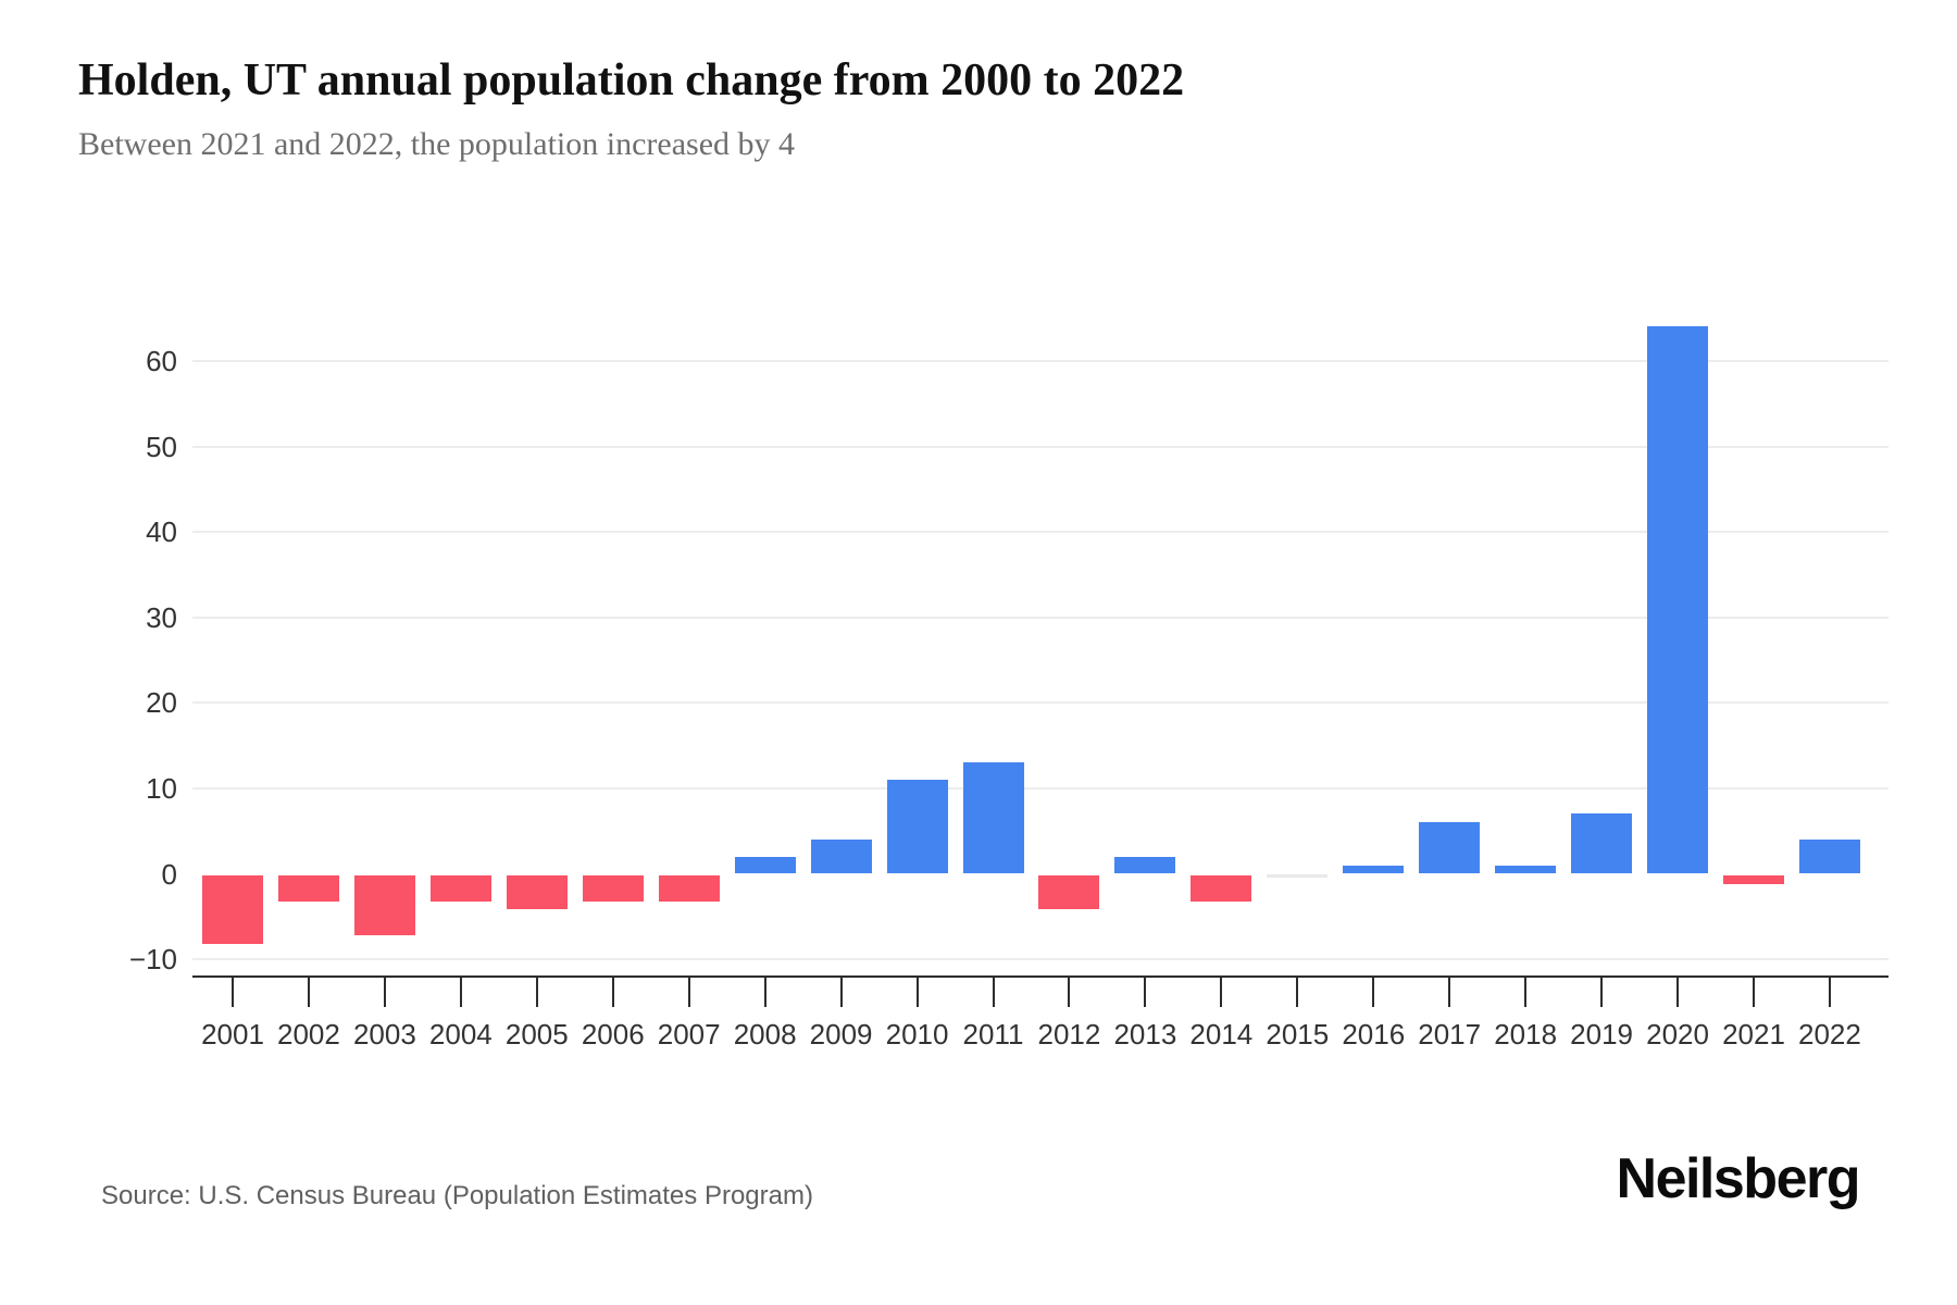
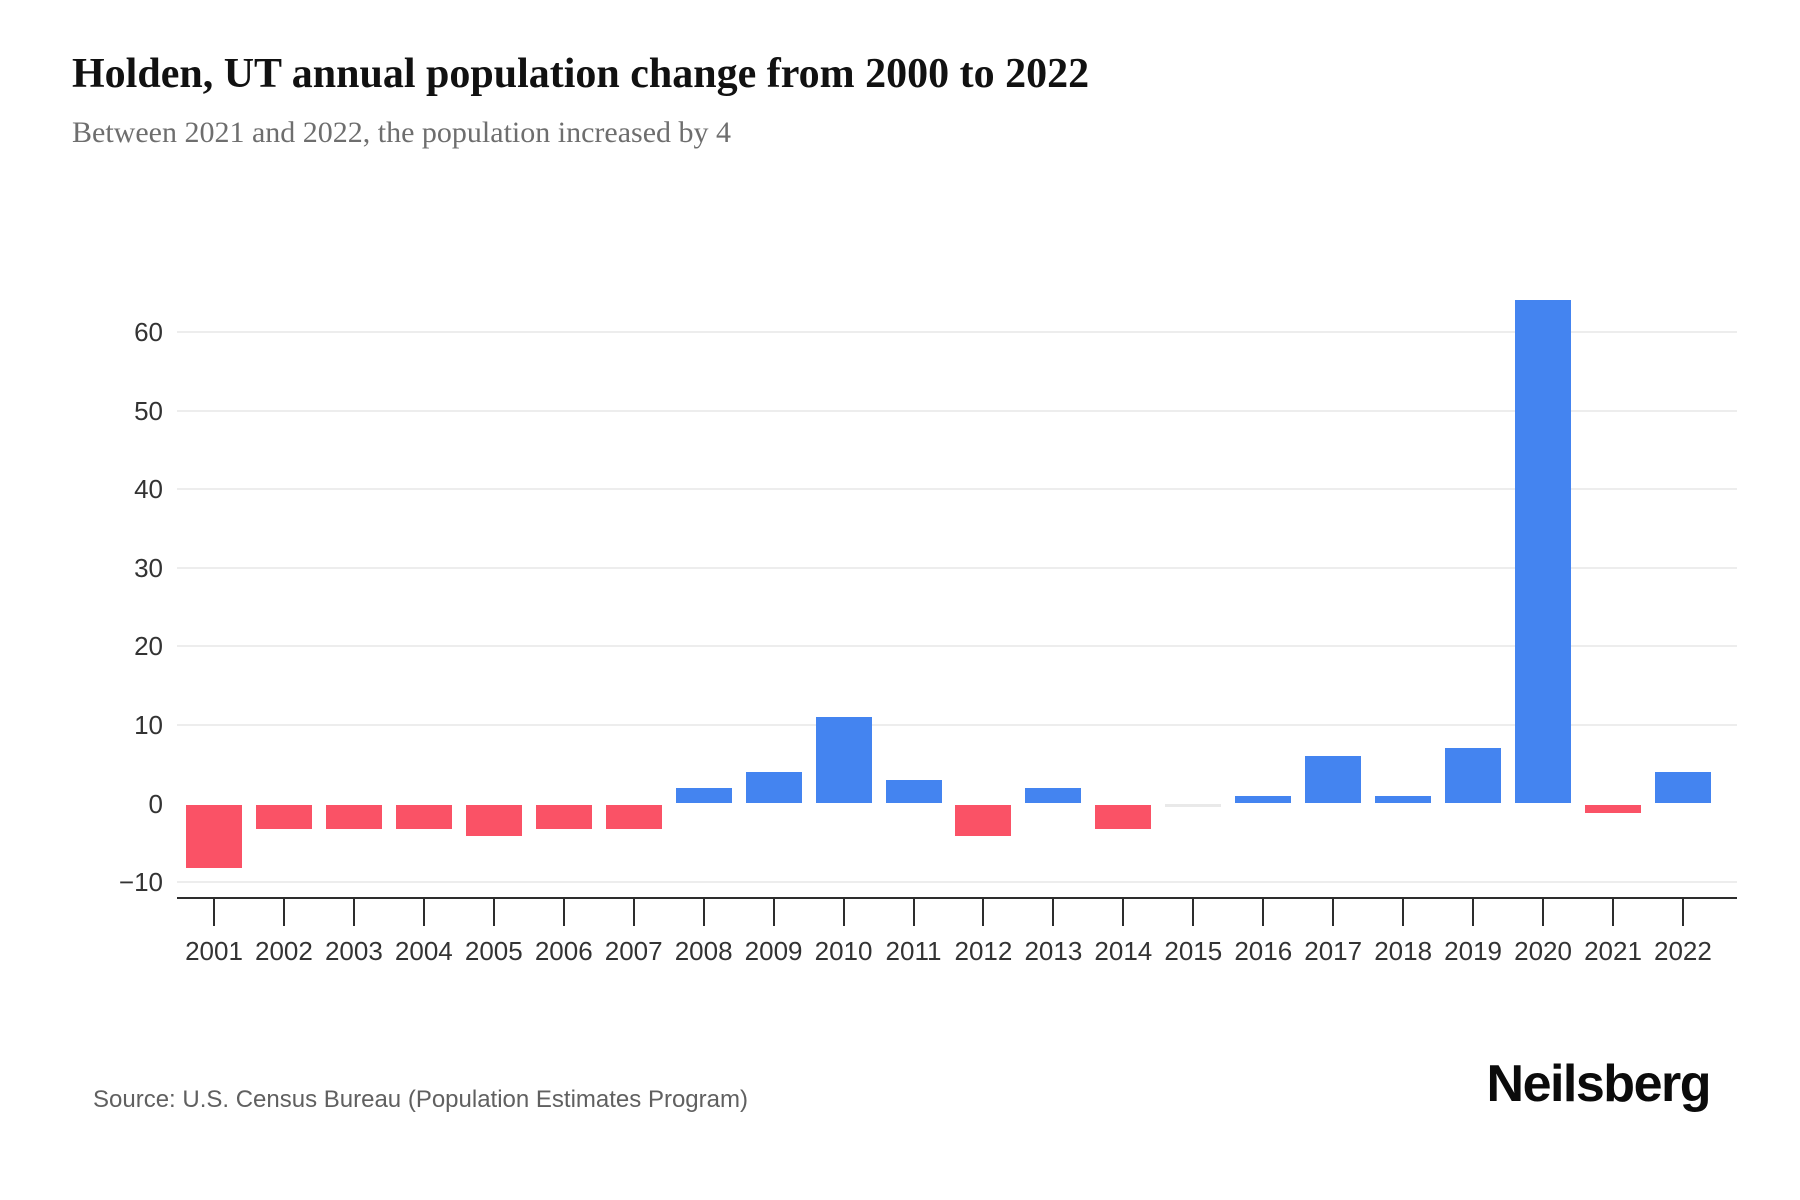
2003: -7 -> -3
2011: 13 -> 3
